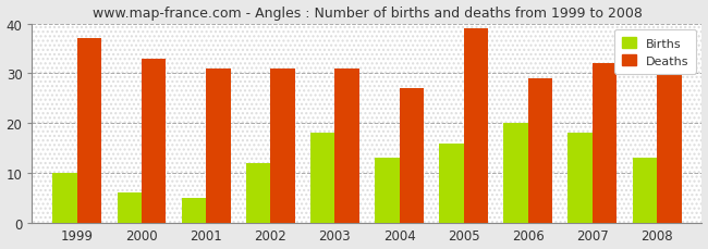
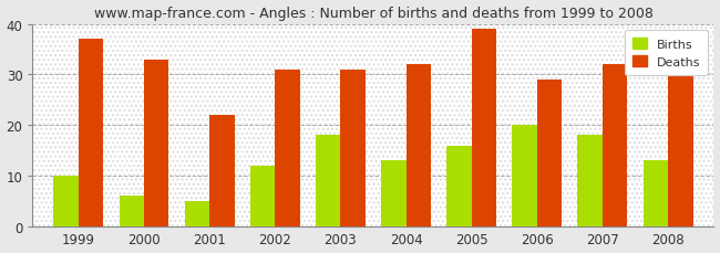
Deaths/2001: 31 -> 22
Deaths/2004: 27 -> 32
